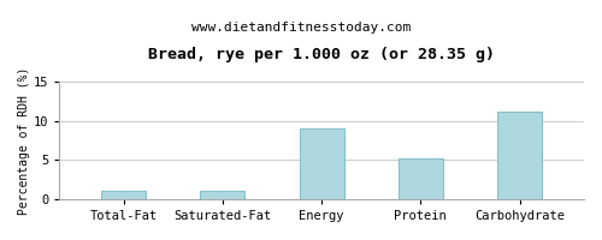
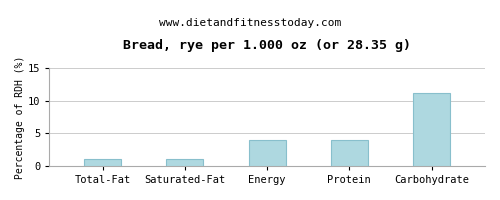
Energy: 9.0 -> 4.0
Protein: 5.2 -> 4.0
